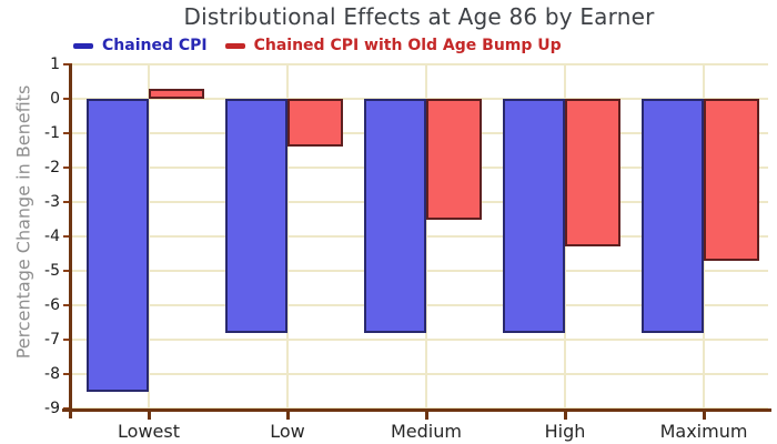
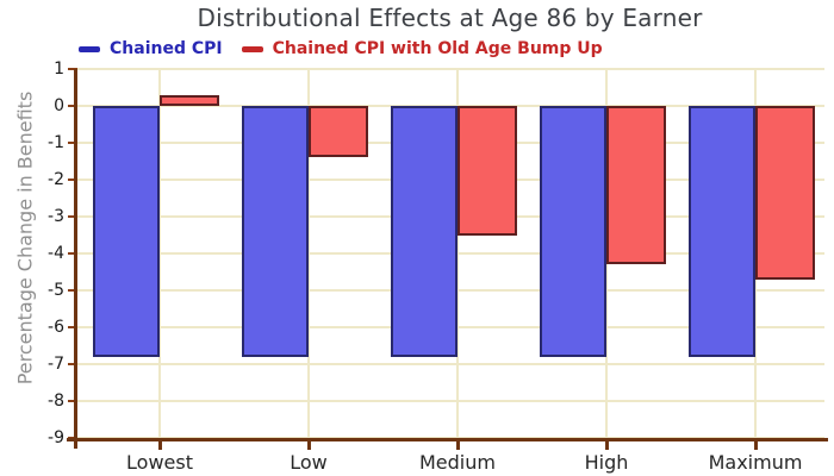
Chained CPI/Lowest: -8.5 -> -6.8
